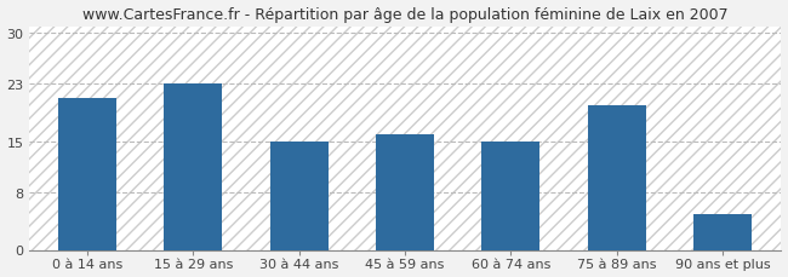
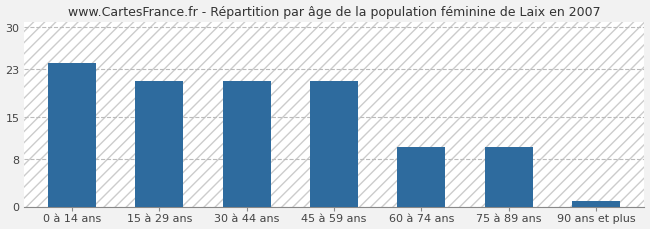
0 à 14 ans: 21 -> 24
15 à 29 ans: 23 -> 21
30 à 44 ans: 15 -> 21
45 à 59 ans: 16 -> 21
60 à 74 ans: 15 -> 10
75 à 89 ans: 20 -> 10
90 ans et plus: 5 -> 1
